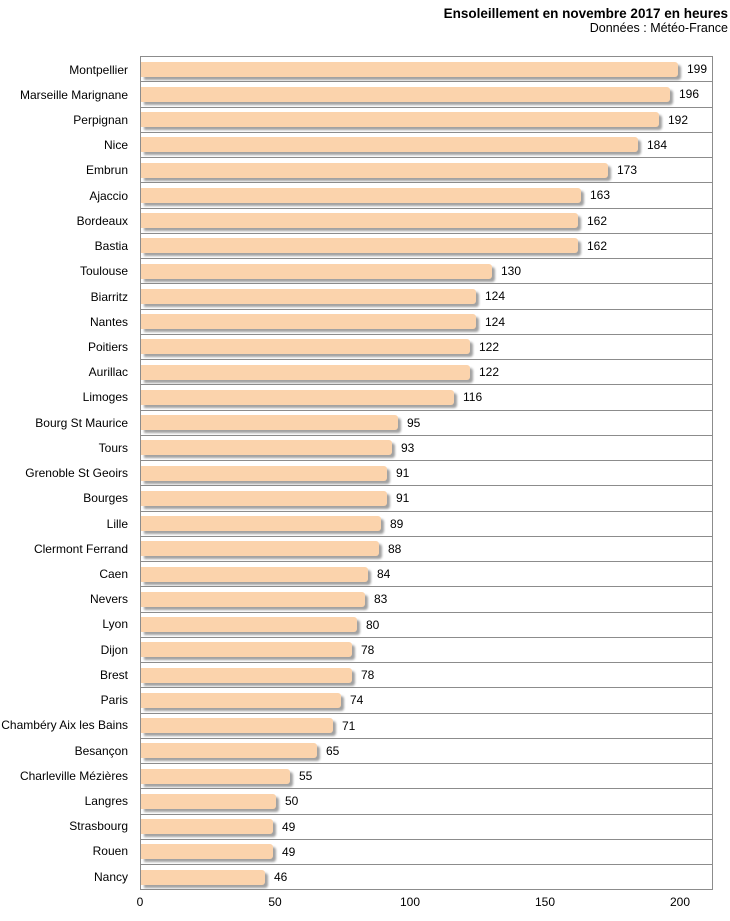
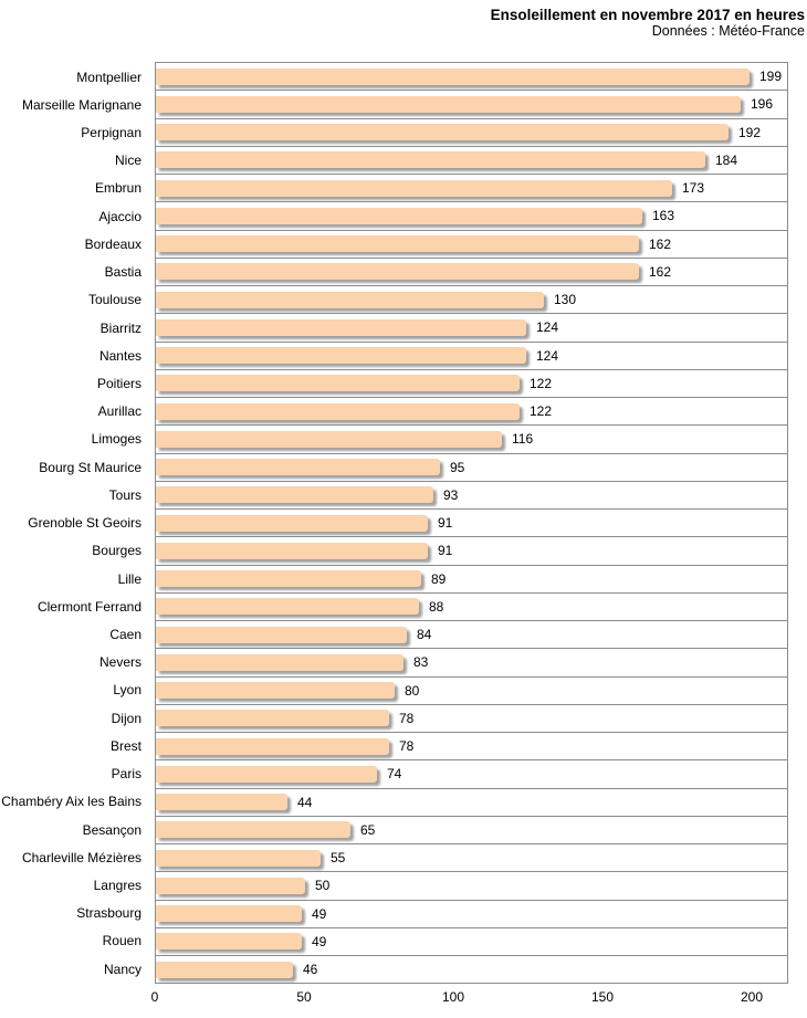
Chambéry Aix les Bains: 71 -> 44
